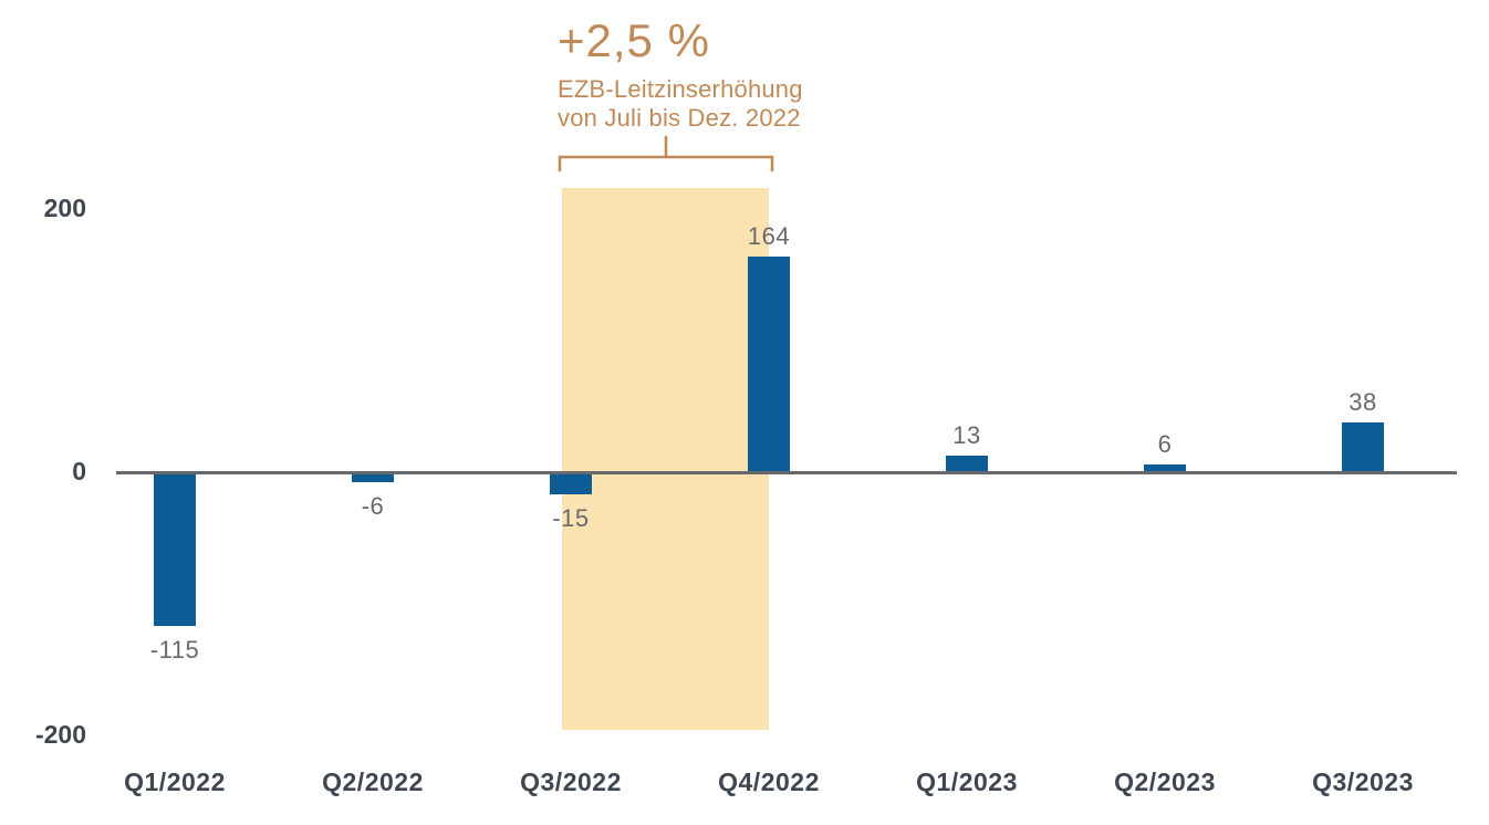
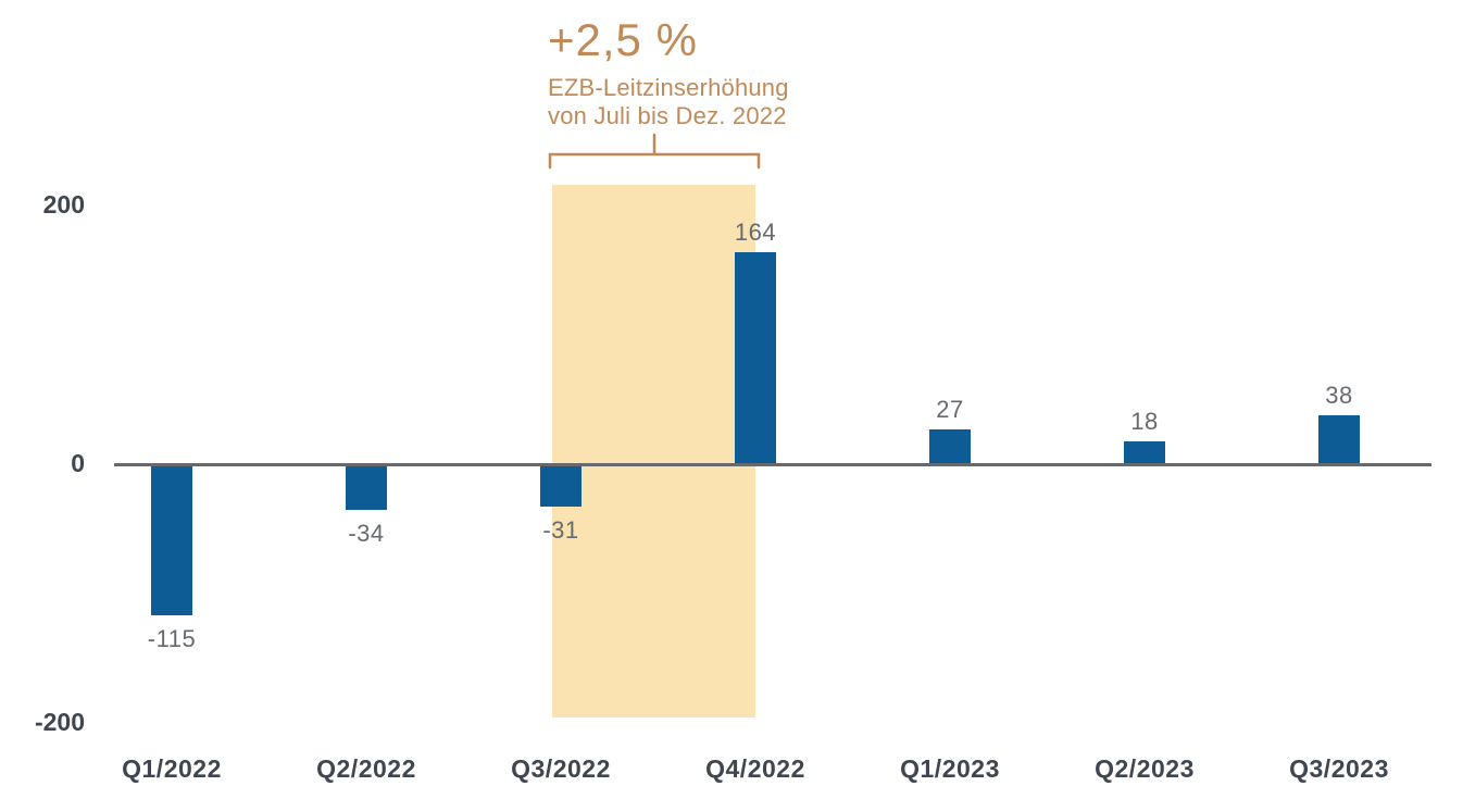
Q2/2022: -6 -> -34
Q3/2022: -15 -> -31
Q1/2023: 13 -> 27
Q2/2023: 6 -> 18
